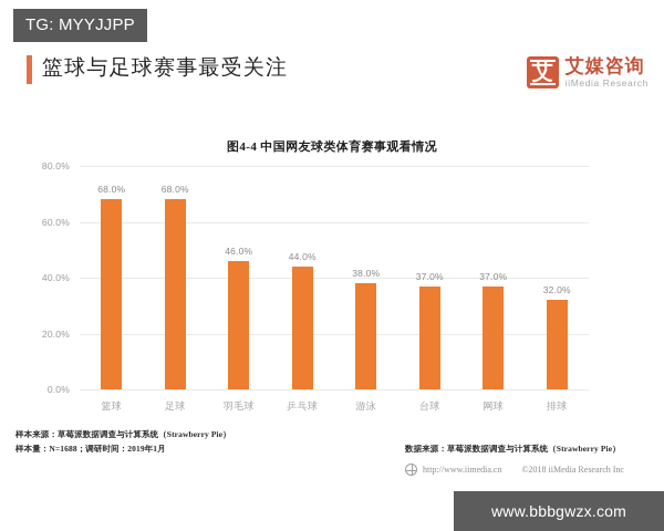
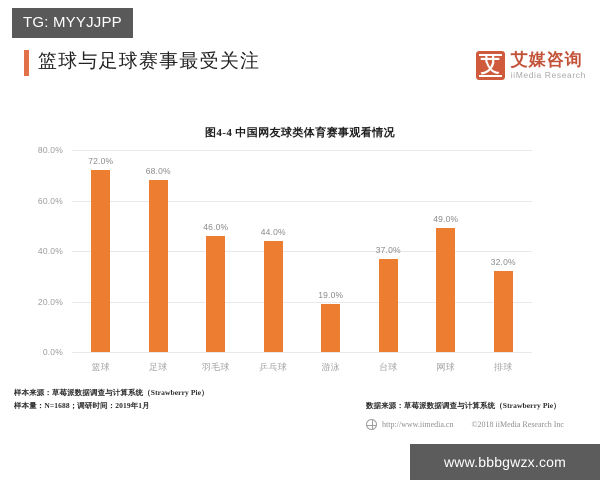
篮球: 68.0% -> 72.0%
游泳: 38.0% -> 19.0%
网球: 37.0% -> 49.0%
